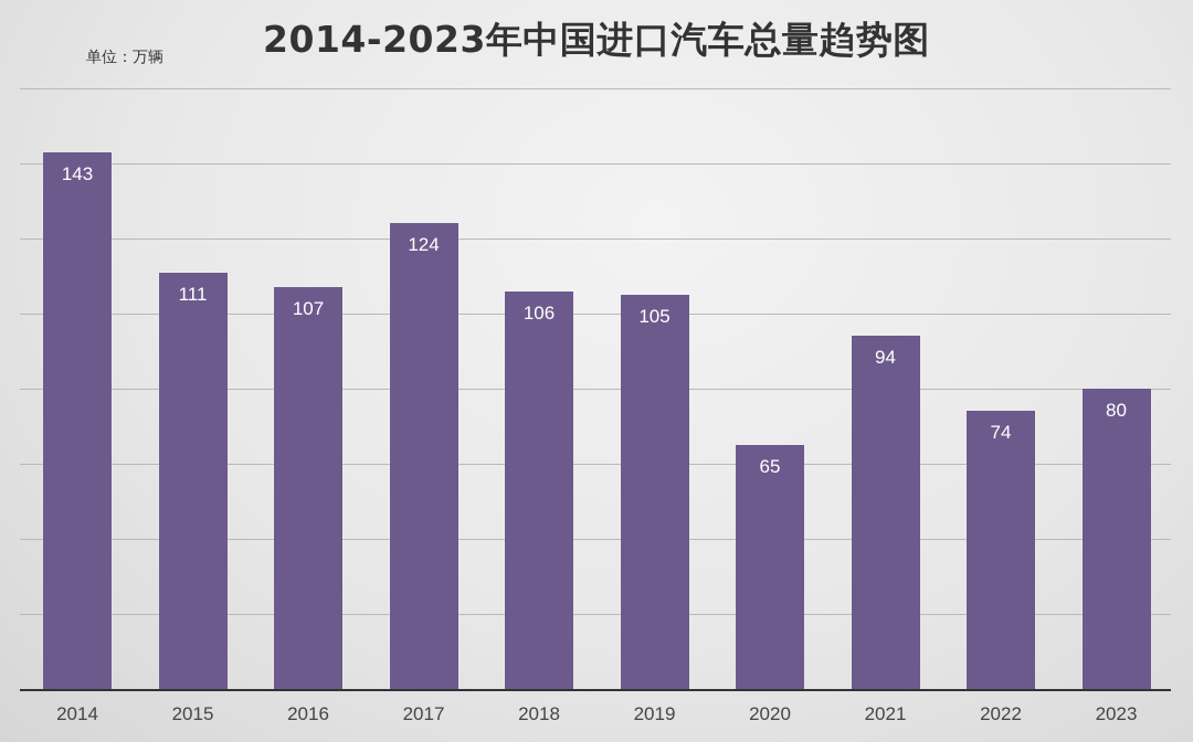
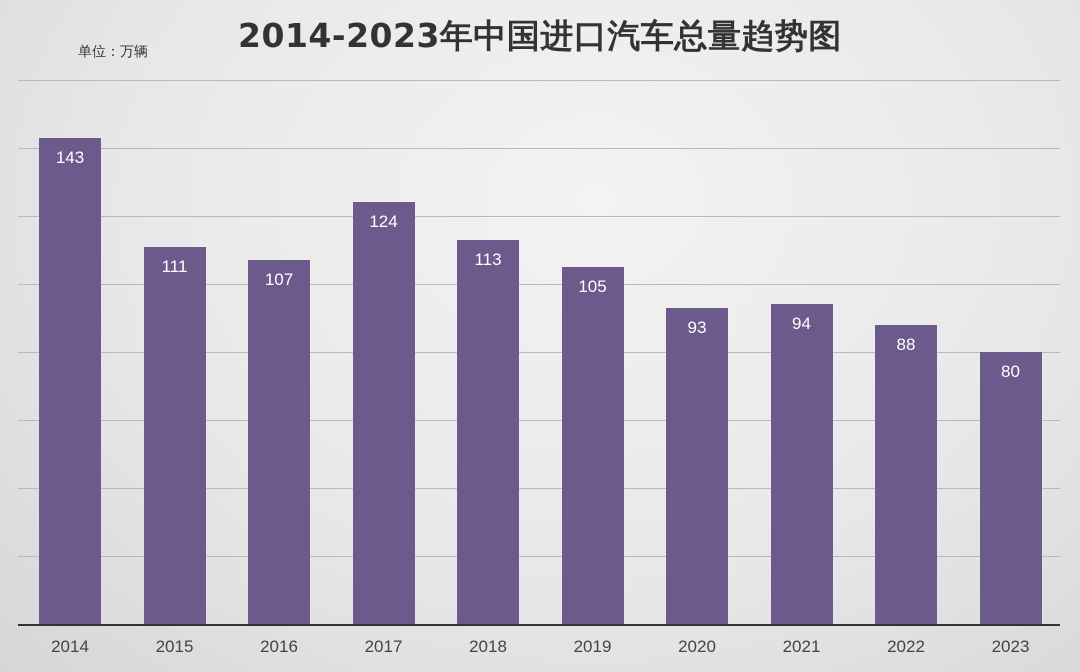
2018: 106 -> 113
2020: 65 -> 93
2022: 74 -> 88
